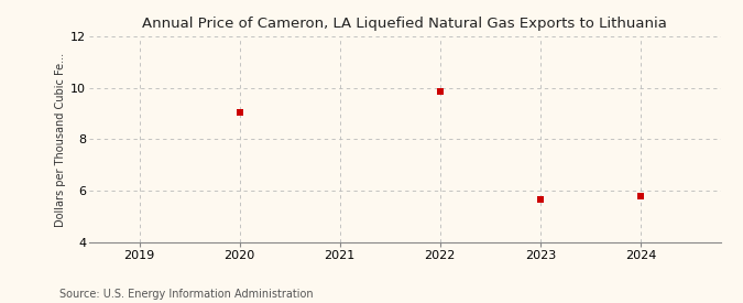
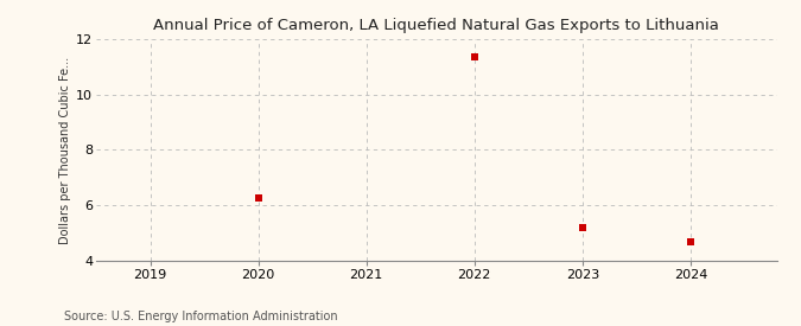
2020: 9.05 -> 6.25
2022: 9.85 -> 11.35
2023: 5.65 -> 5.20
2024: 5.80 -> 4.70
